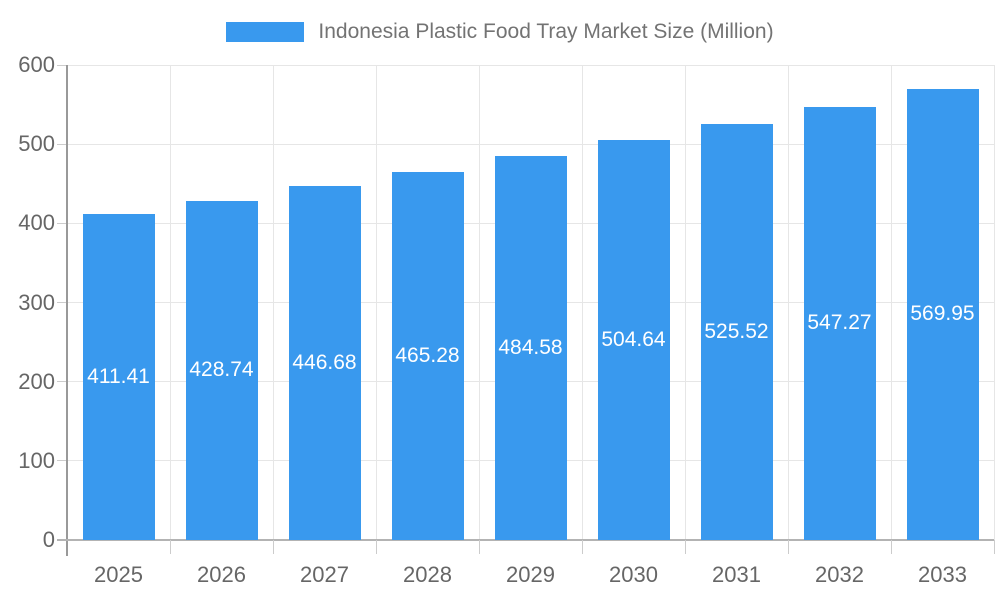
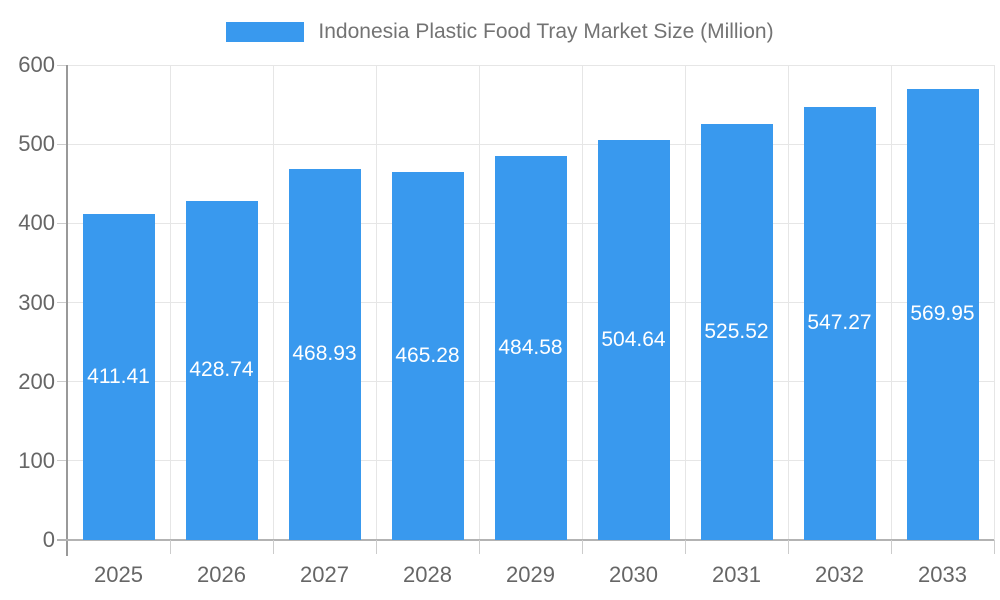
2027: 446.68 -> 468.93
